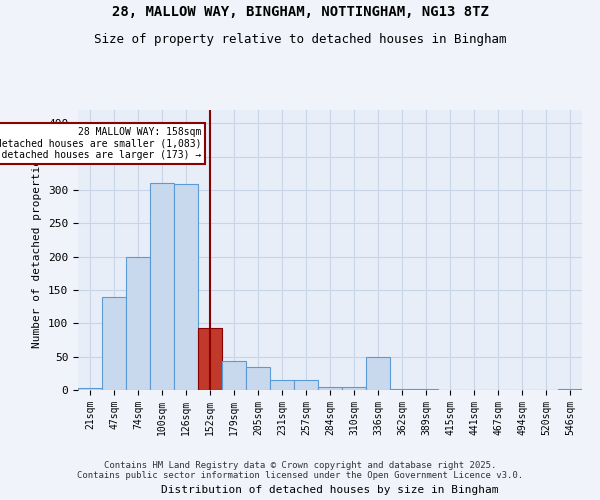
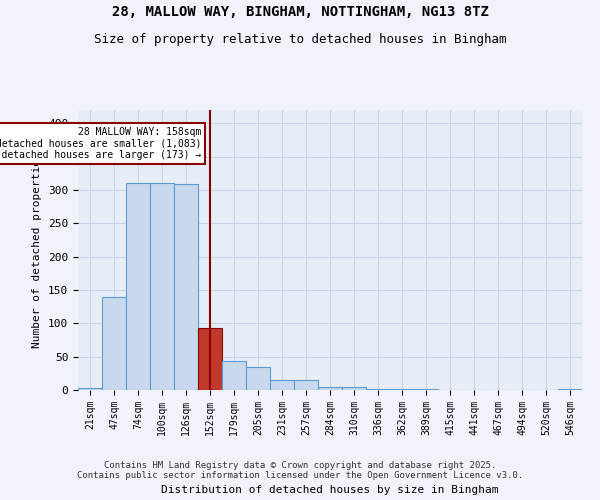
74sqm: 200 -> 311
336sqm: 50 -> 1
